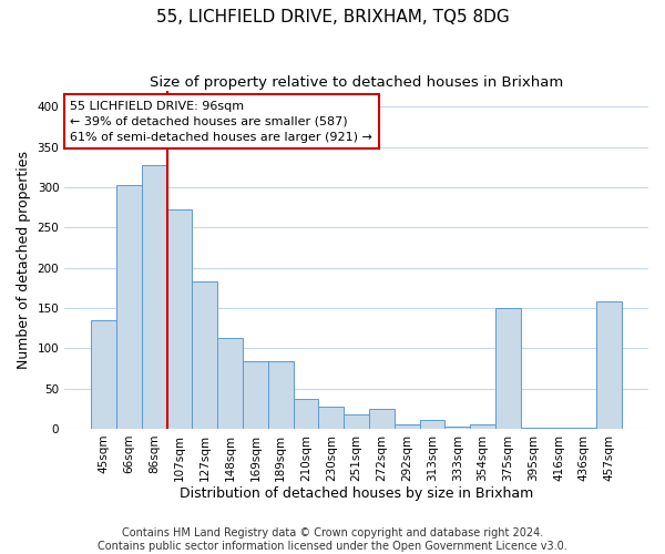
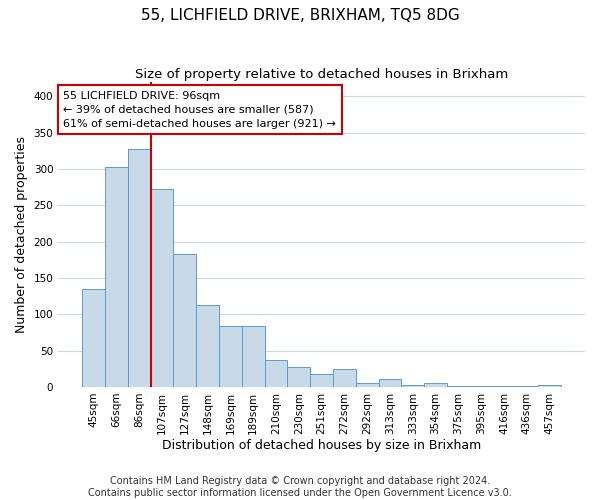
375sqm: 150 -> 1
457sqm: 158 -> 3
